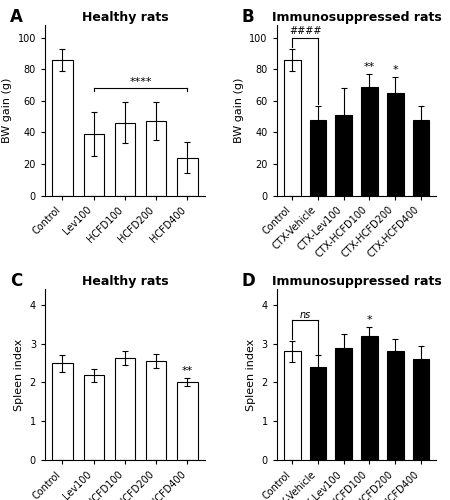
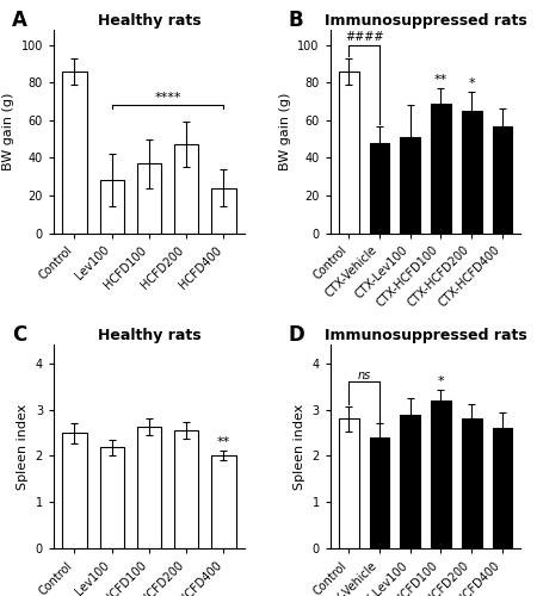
Lev100: 39 -> 28
HCFD100: 46 -> 37
CTX-HCFD400: 48 -> 57
